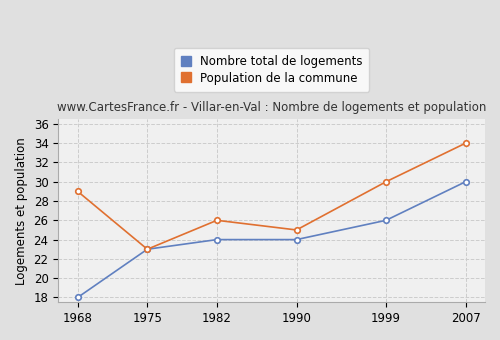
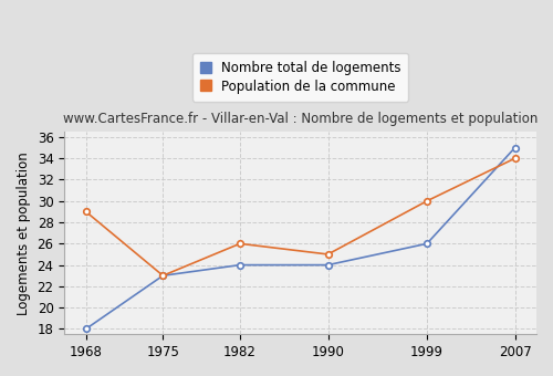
Nombre total de logements/2007: 30 -> 35
